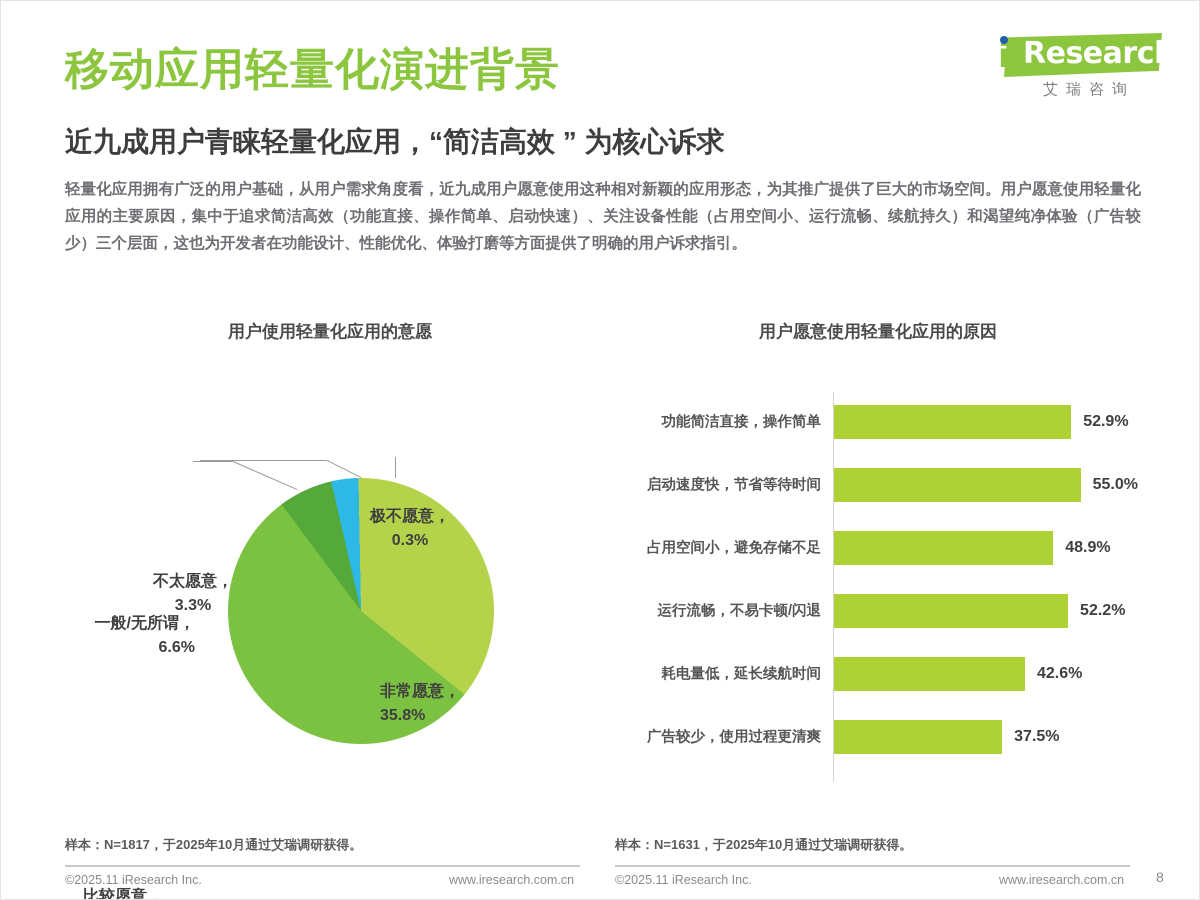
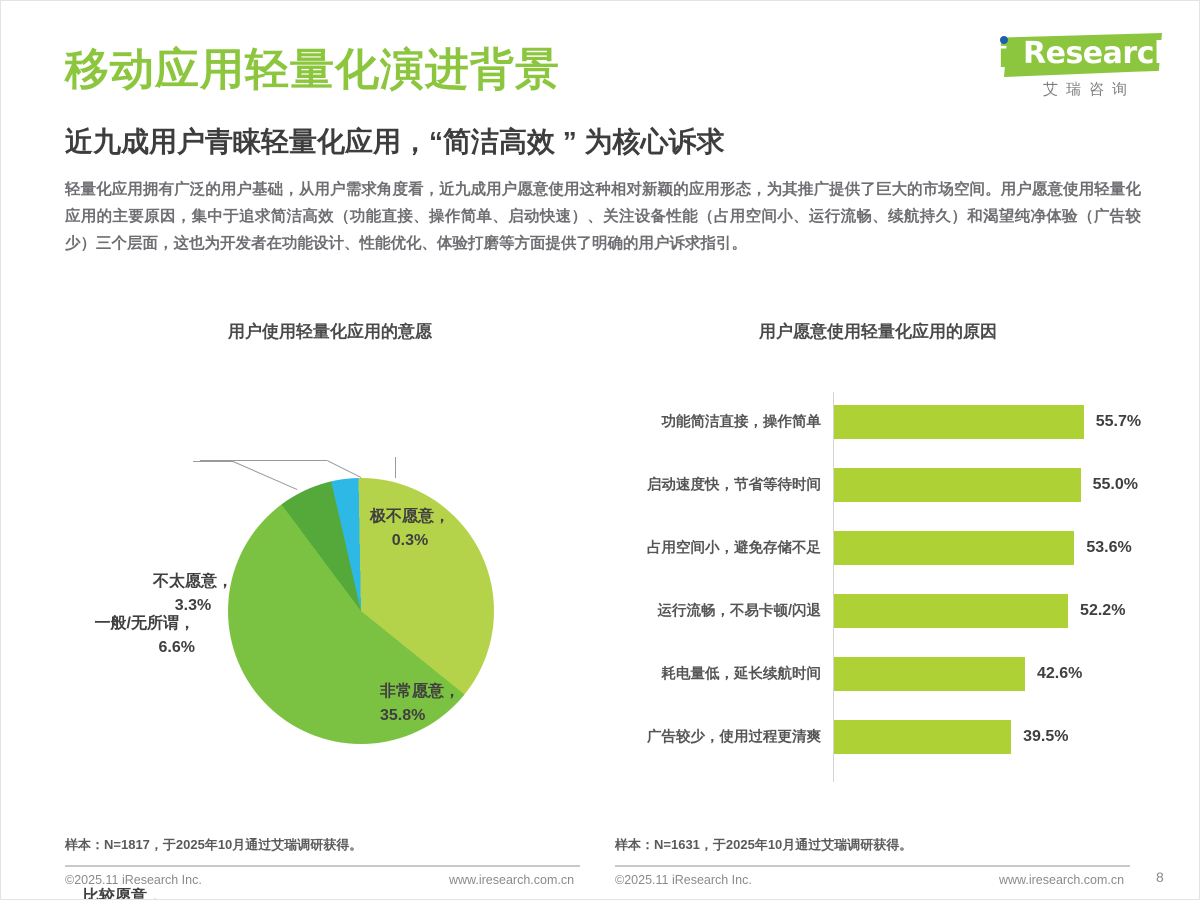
用户愿意使用轻量化应用的原因/功能简洁直接，操作简单: 52.9% -> 55.7%
用户愿意使用轻量化应用的原因/占用空间小，避免存储不足: 48.9% -> 53.6%
用户愿意使用轻量化应用的原因/广告较少，使用过程更清爽: 37.5% -> 39.5%
